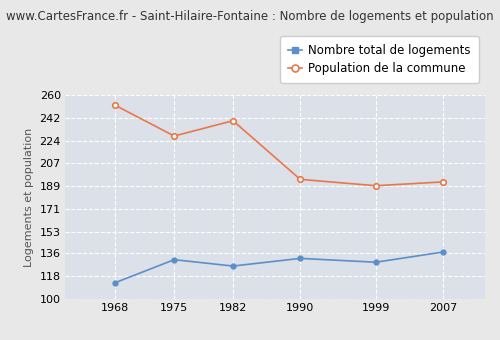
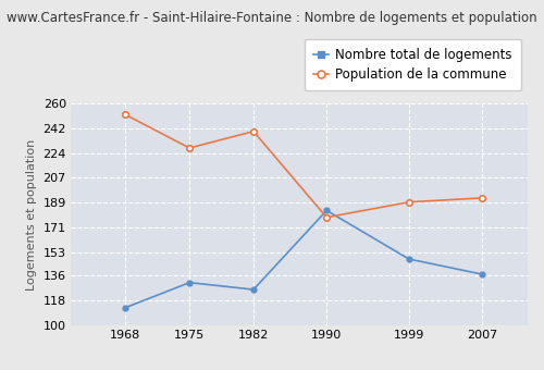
Nombre total de logements/1990: 132 -> 183
Population de la commune/1990: 194 -> 178
Nombre total de logements/1999: 129 -> 148
